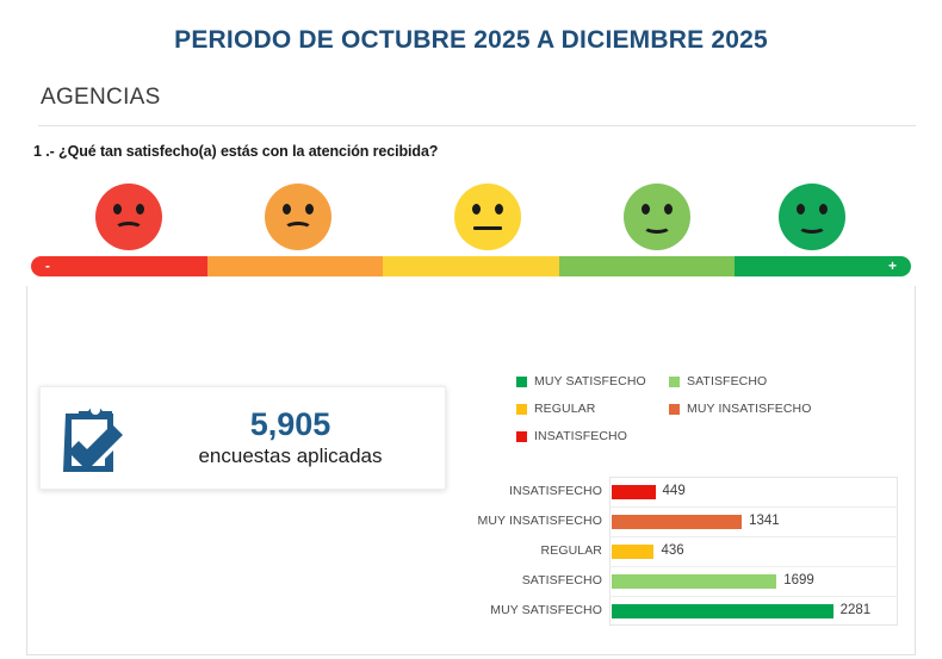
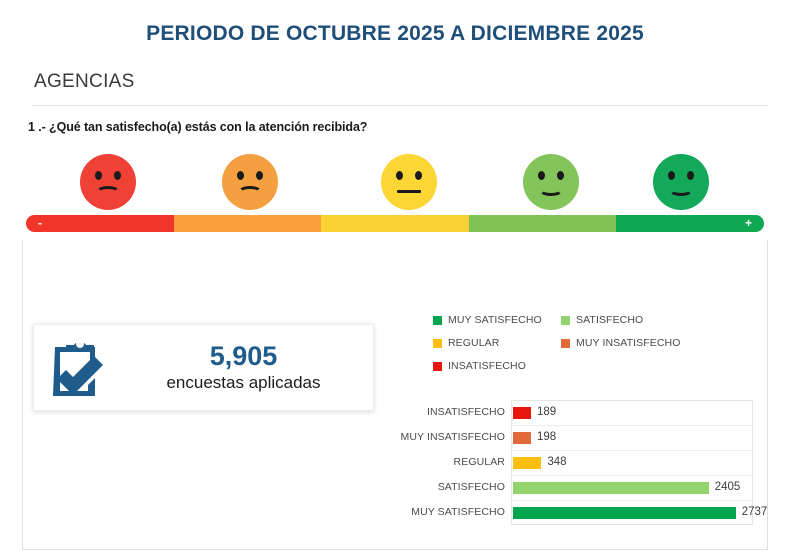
INSATISFECHO: 449 -> 189
MUY INSATISFECHO: 1341 -> 198
REGULAR: 436 -> 348
SATISFECHO: 1699 -> 2405
MUY SATISFECHO: 2281 -> 2737
